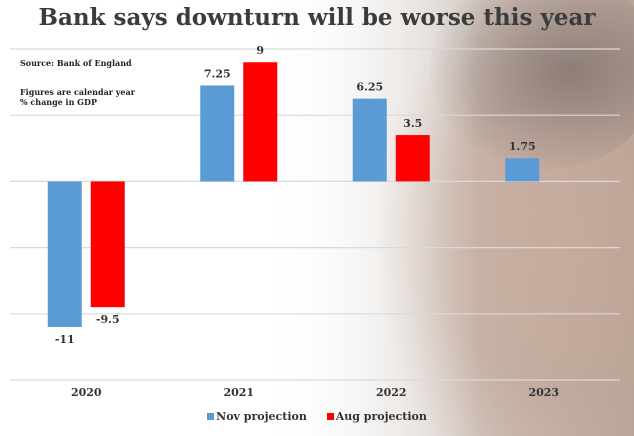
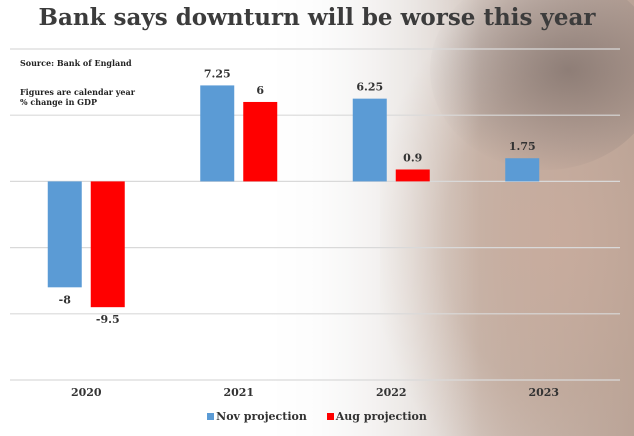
Nov projection/2020: -11 -> -8
Aug projection/2021: 9 -> 6
Aug projection/2022: 3.5 -> 0.9
